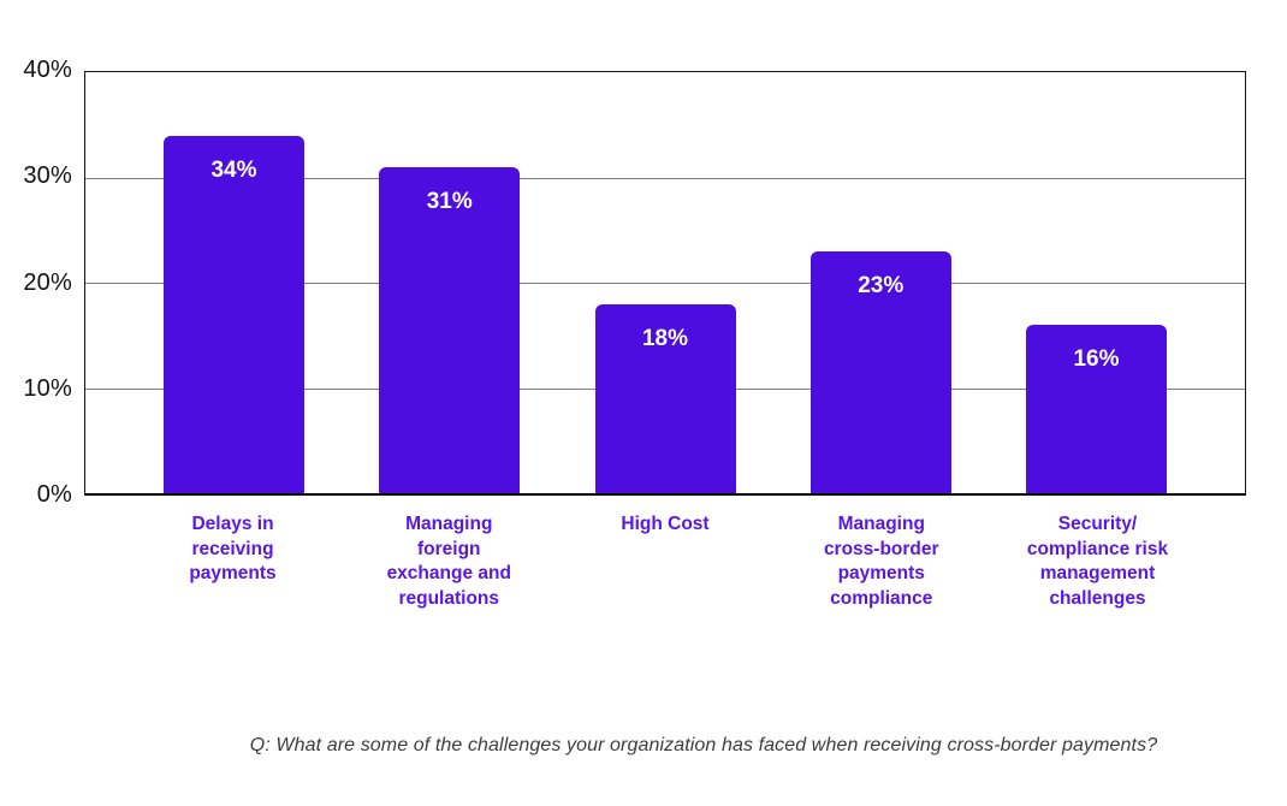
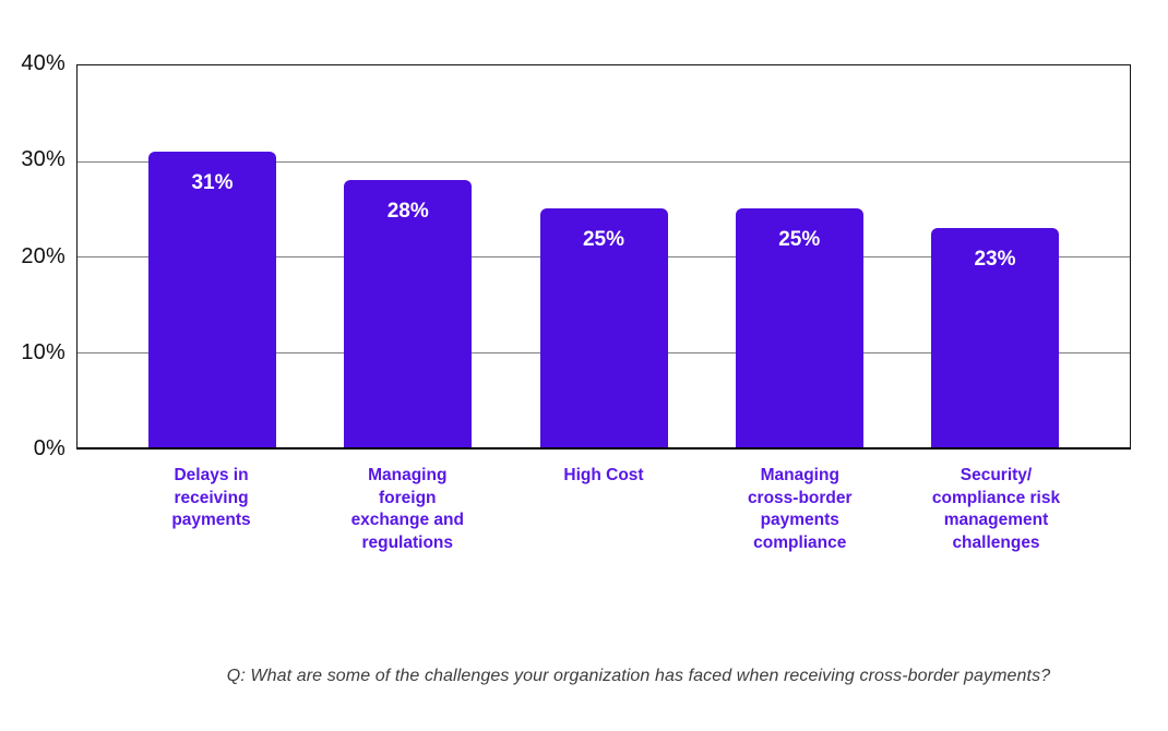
Delays in receiving payments: 34% -> 31%
Managing foreign exchange and regulations: 31% -> 28%
High Cost: 18% -> 25%
Managing cross-border payments compliance: 23% -> 25%
Security/ compliance risk management challenges: 16% -> 23%
